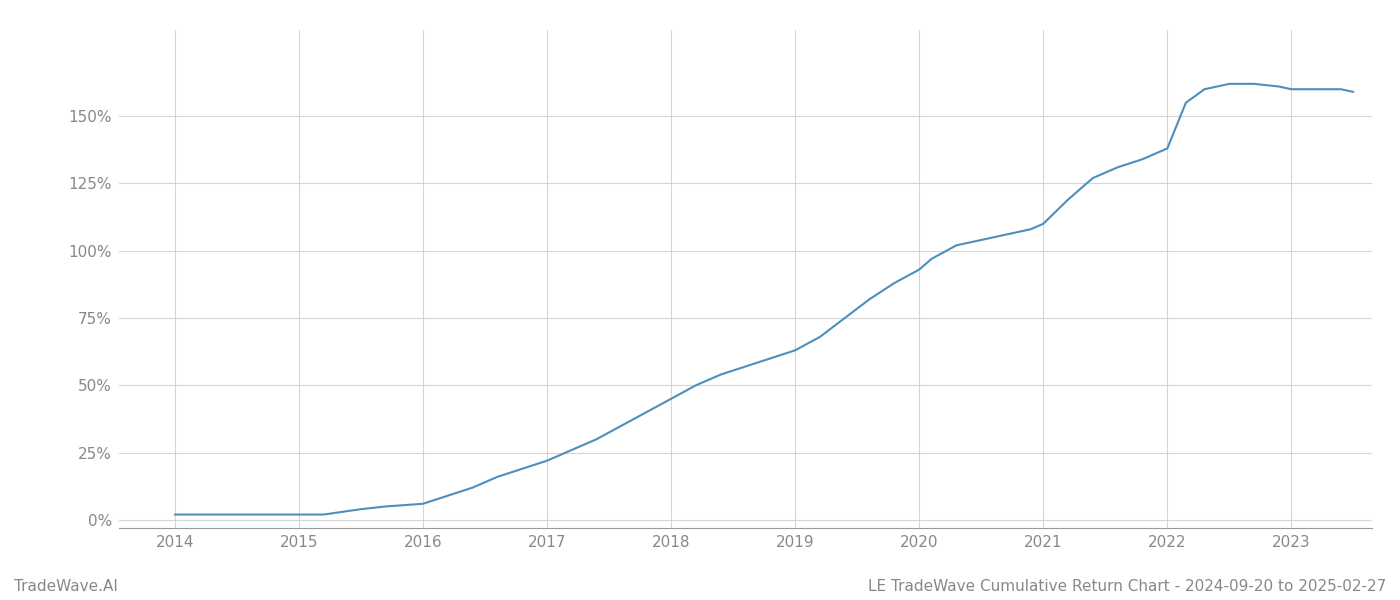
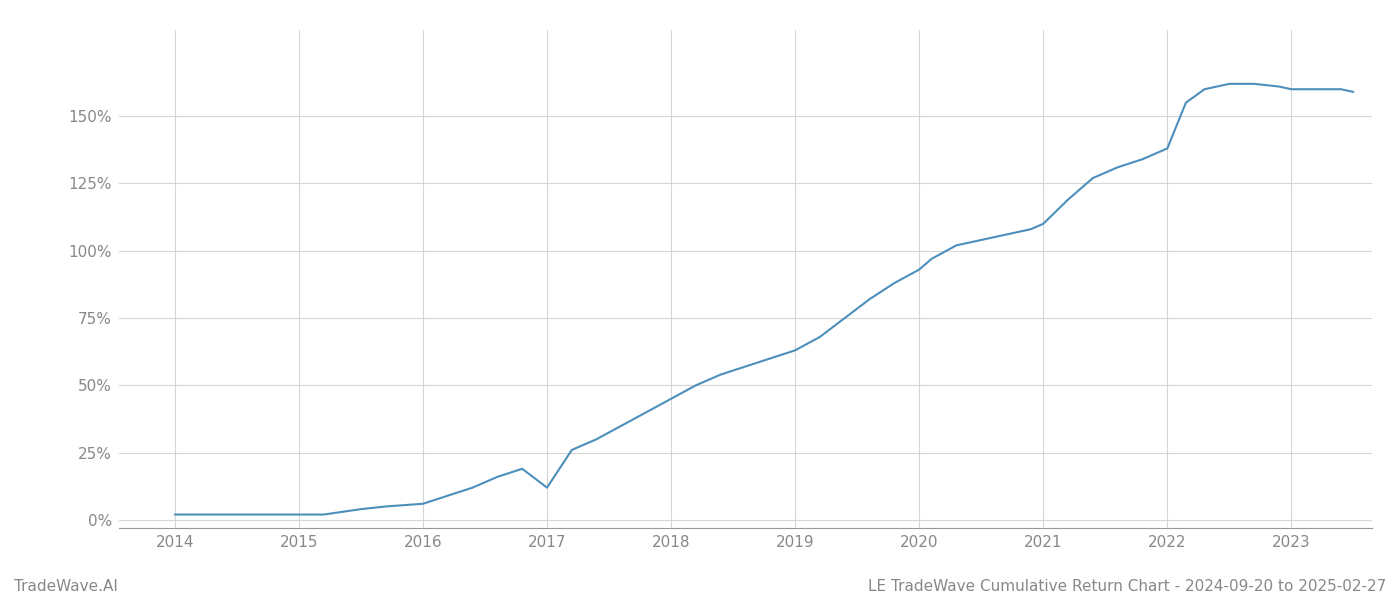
2017: 22% -> 12%
